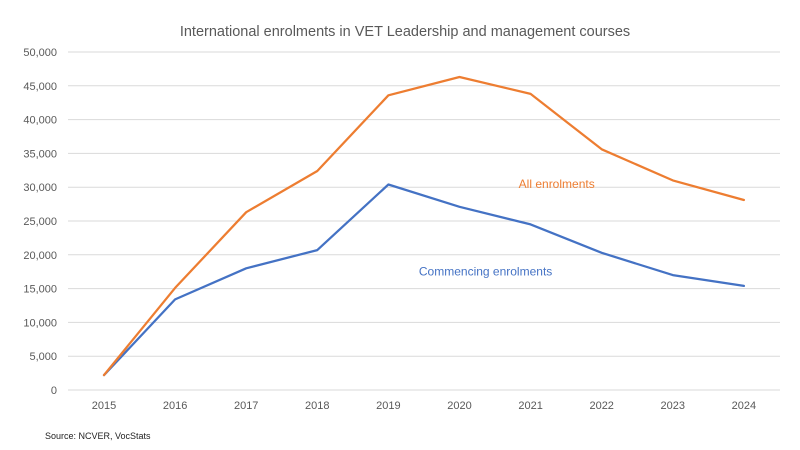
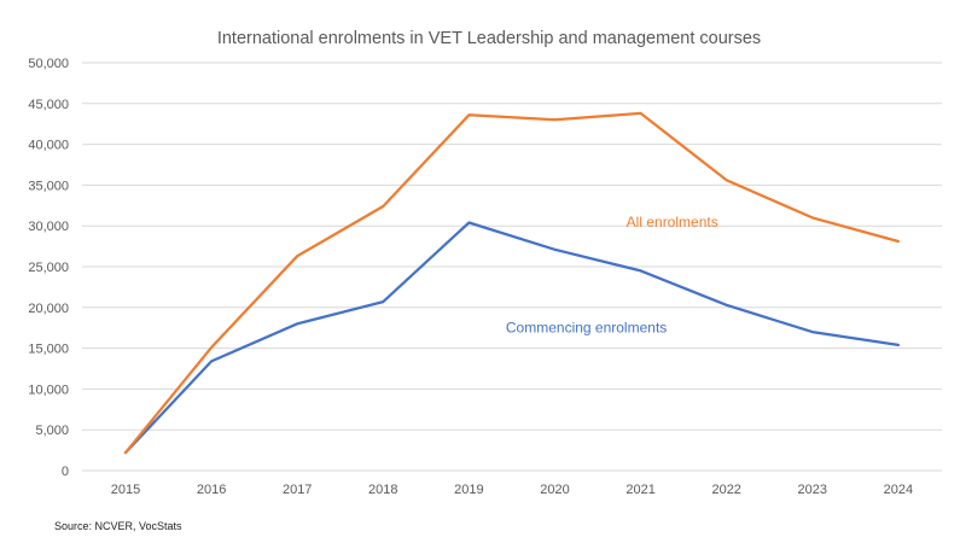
All enrolments/2020: 46000 -> 43000
